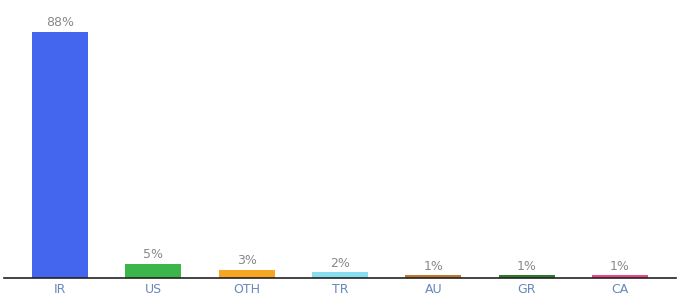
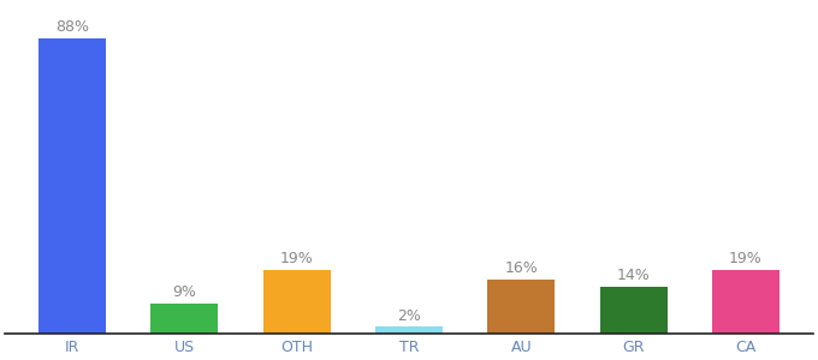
US: 5% -> 9%
OTH: 3% -> 19%
AU: 1% -> 16%
GR: 1% -> 14%
CA: 1% -> 19%
